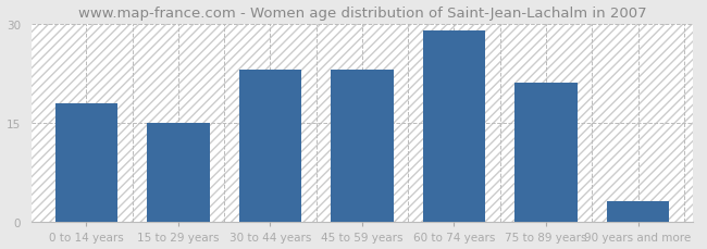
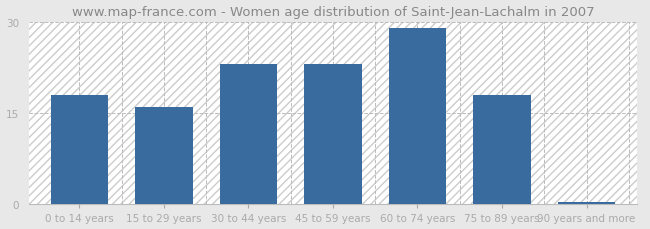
15 to 29 years: 15.0 -> 16.0
75 to 89 years: 21.0 -> 18.0
90 years and more: 3.2 -> 0.4
